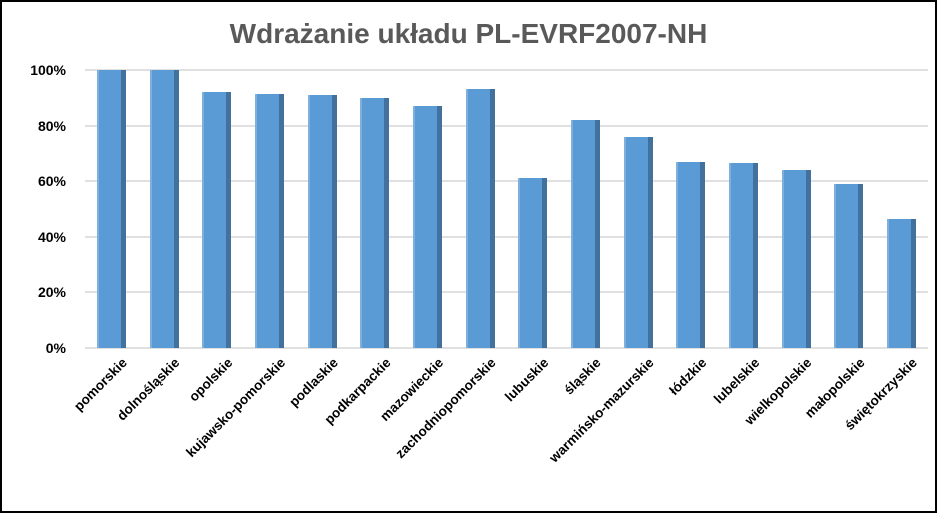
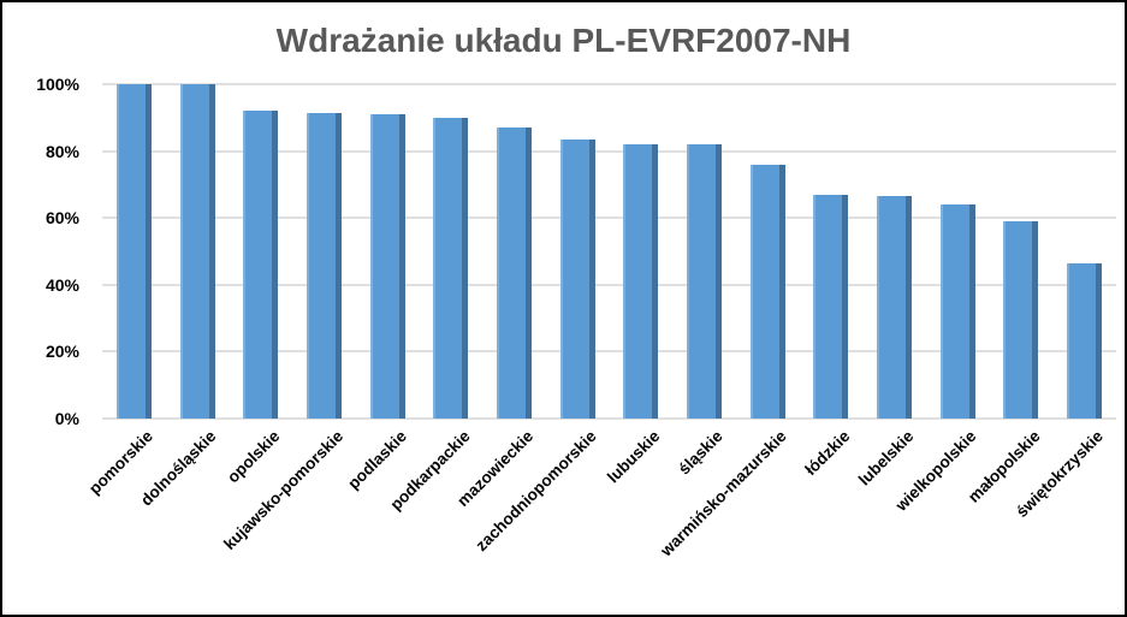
zachodniopomorskie: 93% -> 84%
lubuskie: 61% -> 82%
